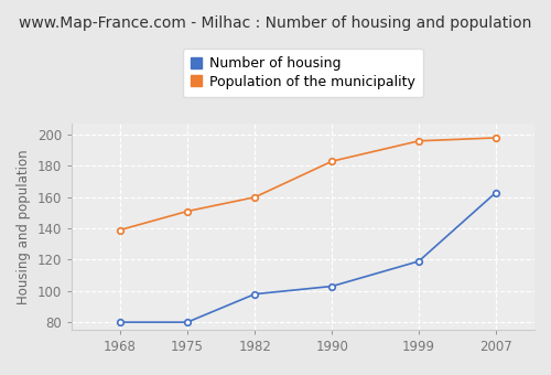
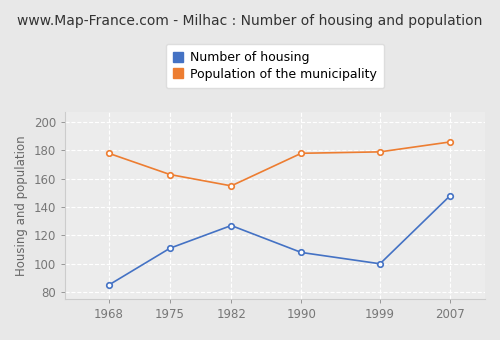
Number of housing/1968: 80 -> 85
Population of the municipality/1968: 139 -> 178
Number of housing/1975: 80 -> 111
Population of the municipality/1975: 151 -> 163
Number of housing/1982: 98 -> 127
Population of the municipality/1982: 160 -> 155
Number of housing/1990: 103 -> 108
Population of the municipality/1990: 183 -> 178
Number of housing/1999: 119 -> 100
Population of the municipality/1999: 196 -> 179
Number of housing/2007: 163 -> 148
Population of the municipality/2007: 198 -> 186
